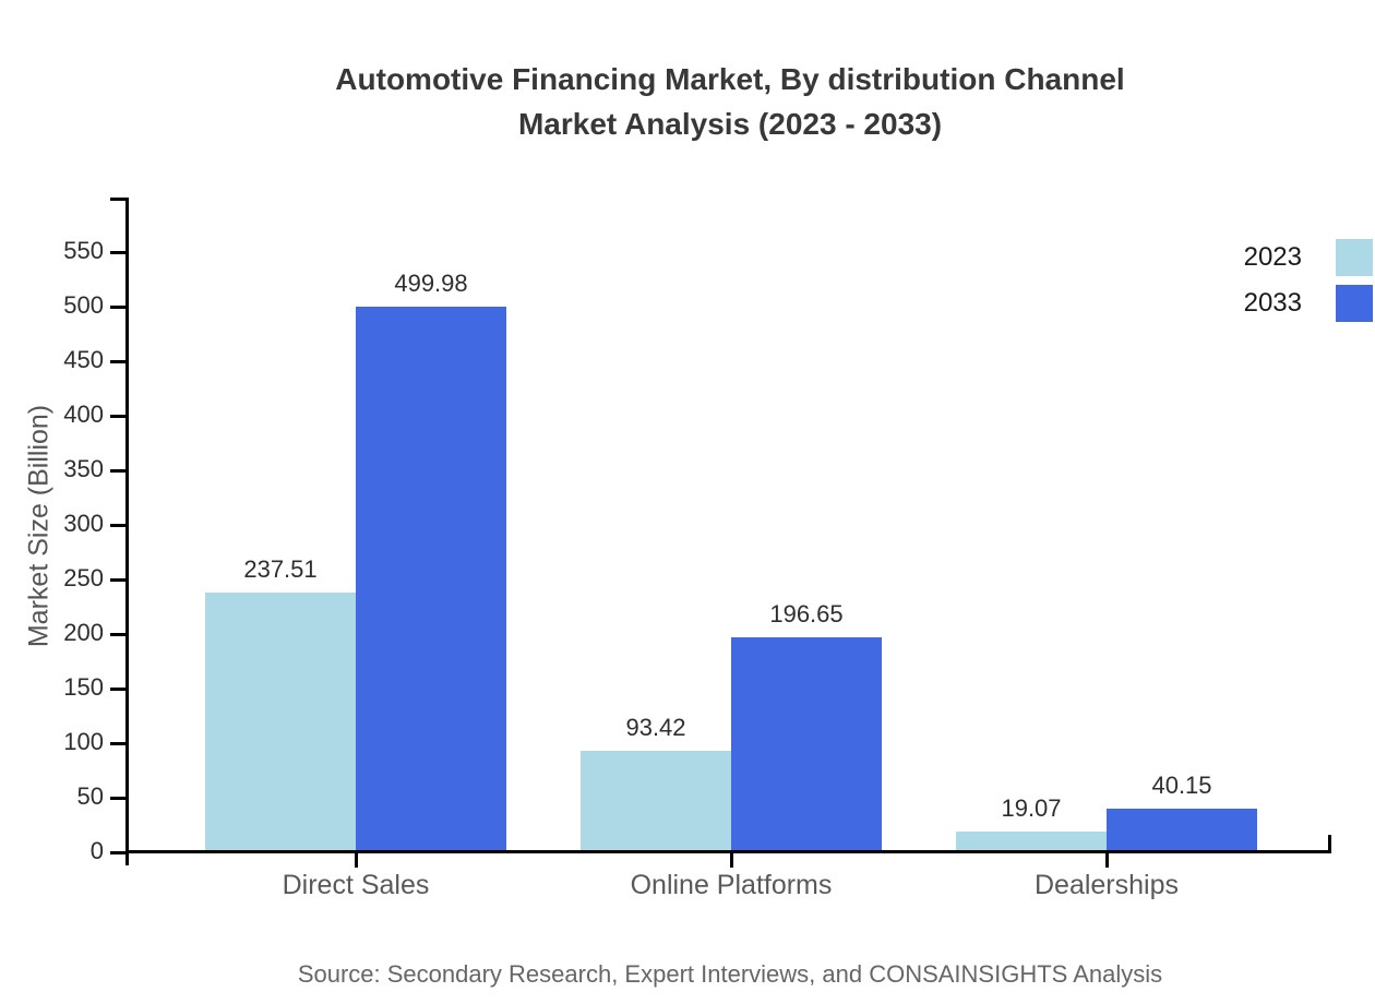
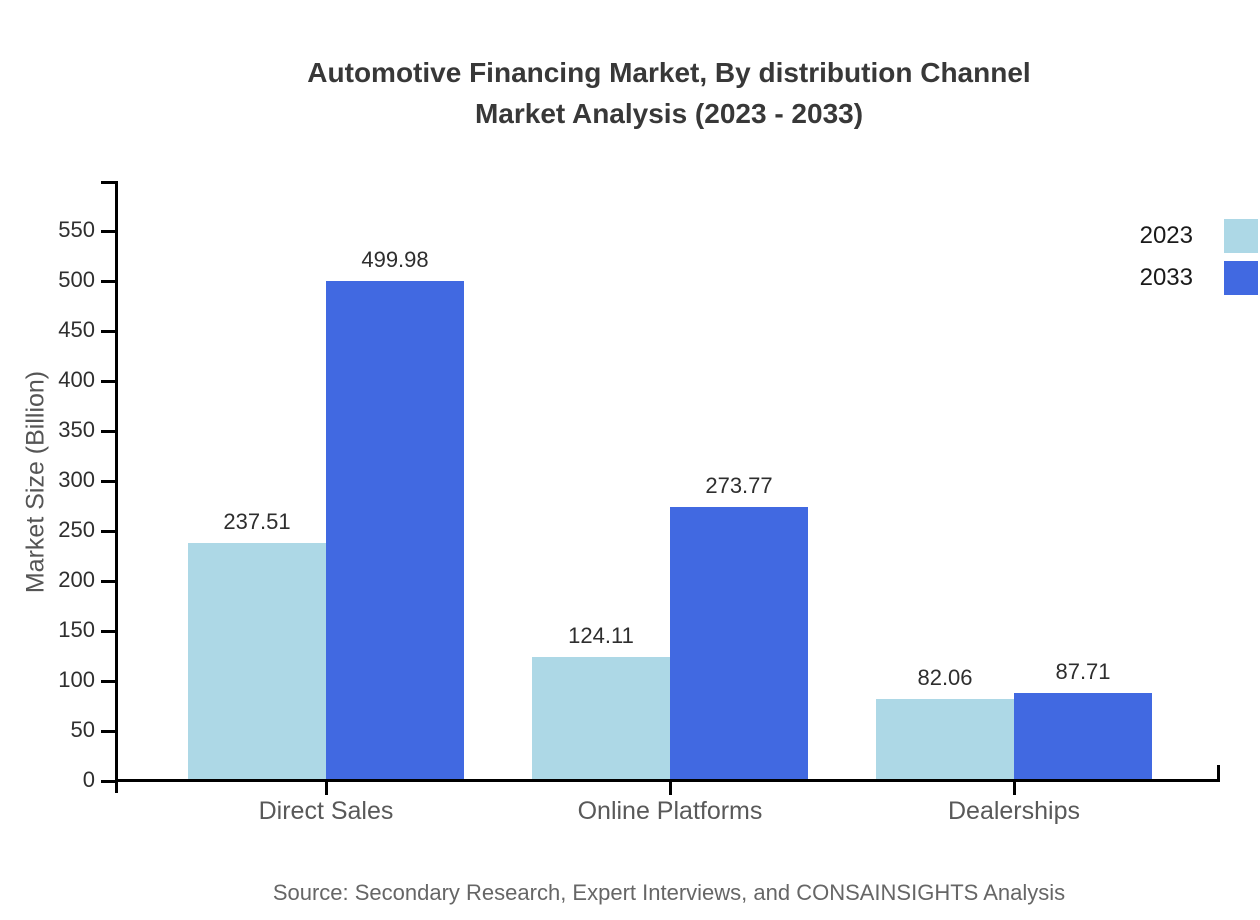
2023/Online Platforms: 93.42 -> 124.11
2033/Online Platforms: 196.65 -> 273.77
2023/Dealerships: 19.07 -> 82.06
2033/Dealerships: 40.15 -> 87.71
